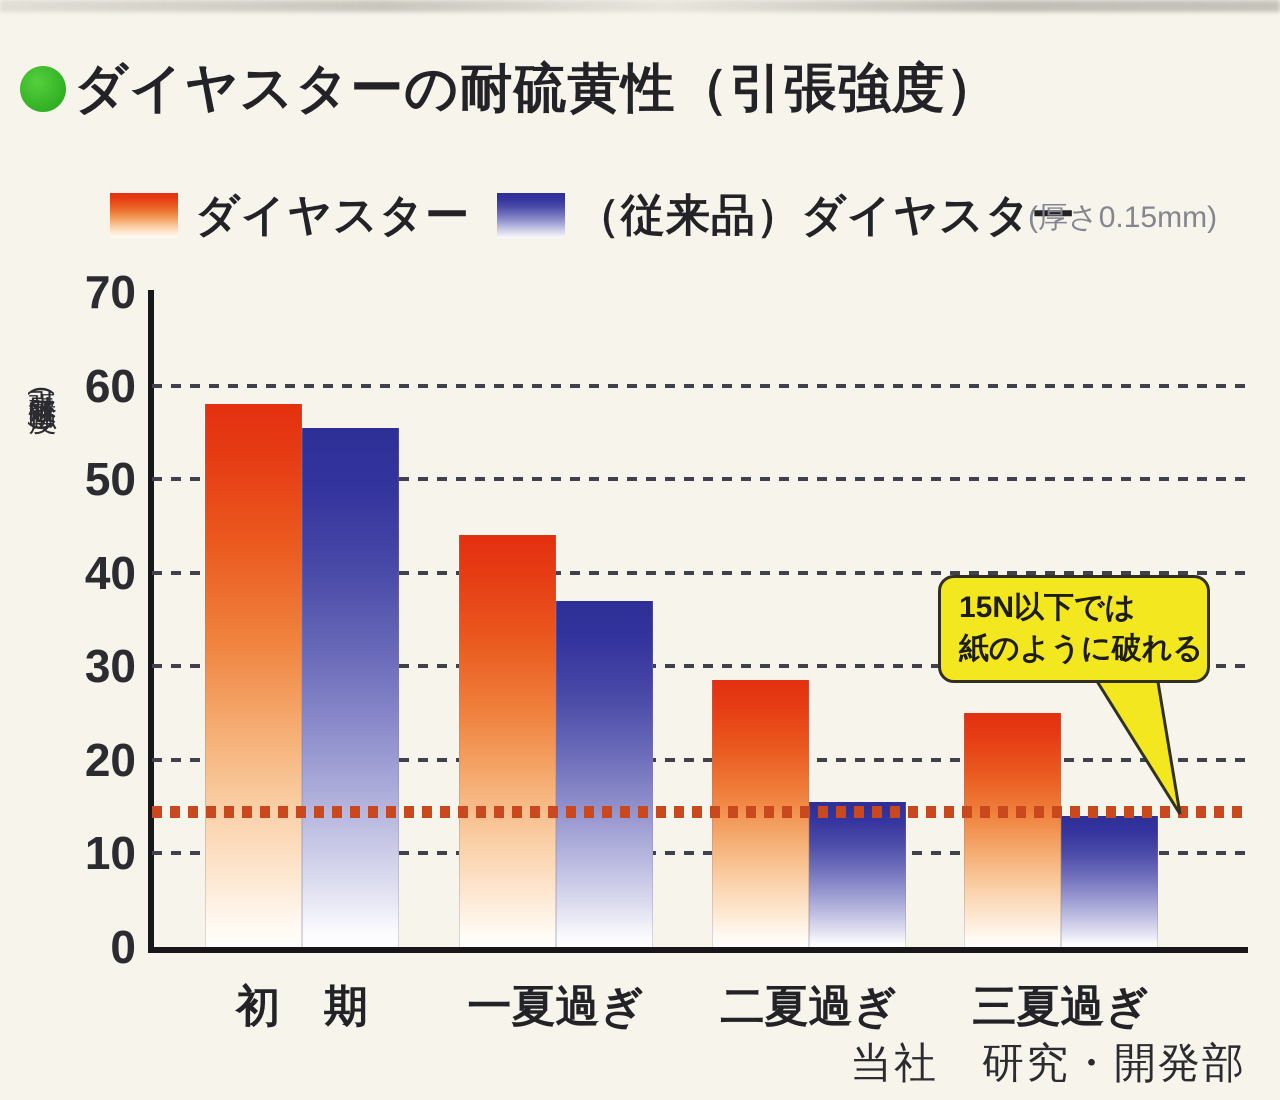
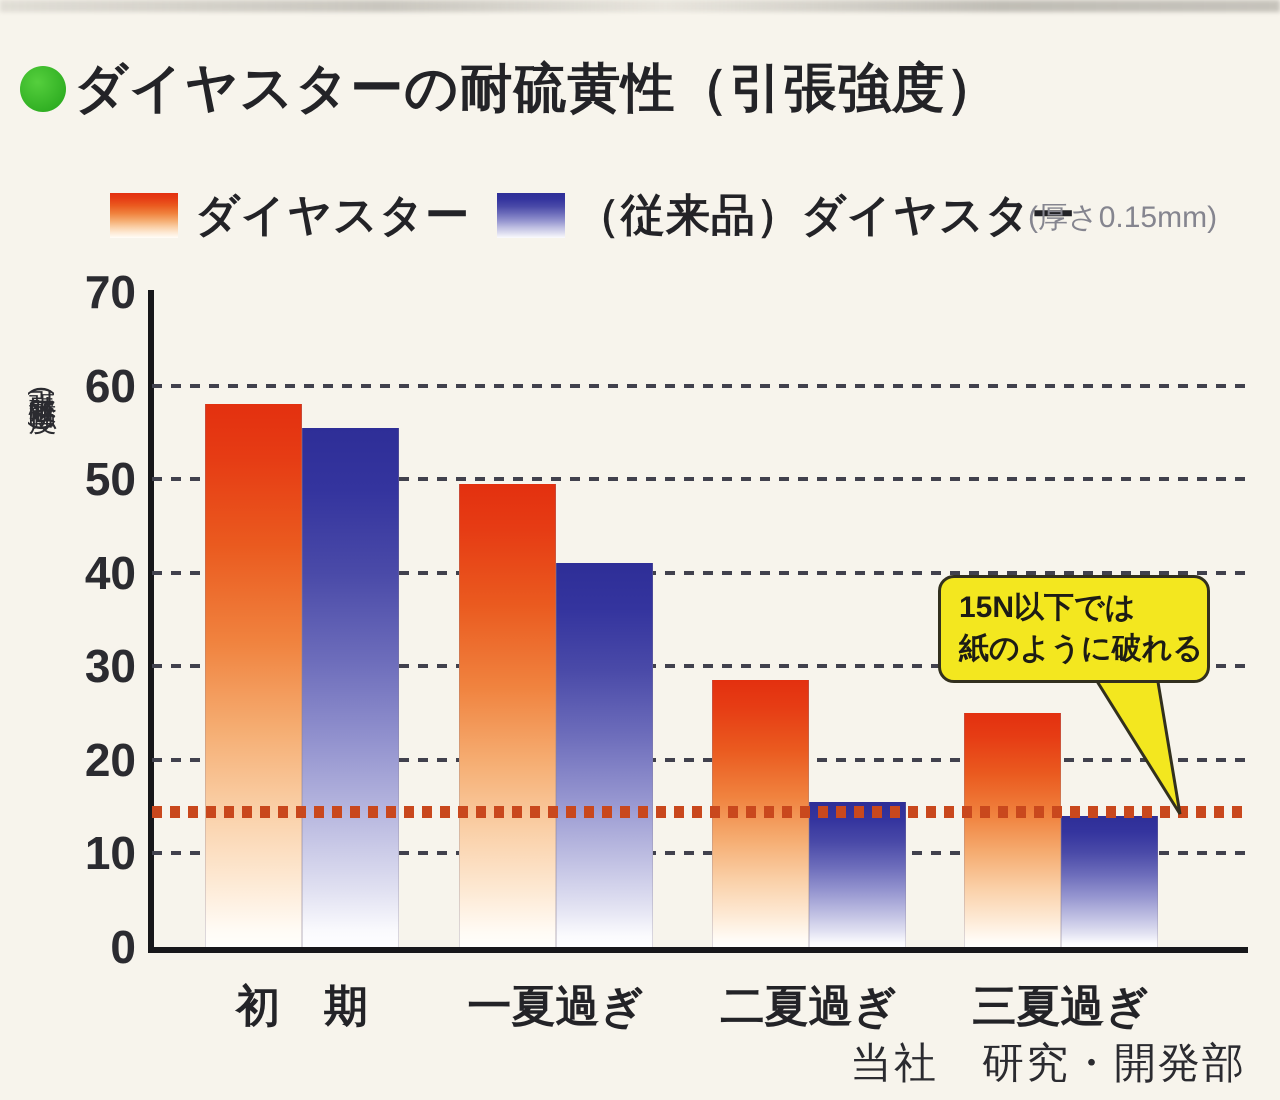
ダイヤスター/一夏過ぎ: 44 -> 50
（従来品）ダイヤスター/一夏過ぎ: 37 -> 41
